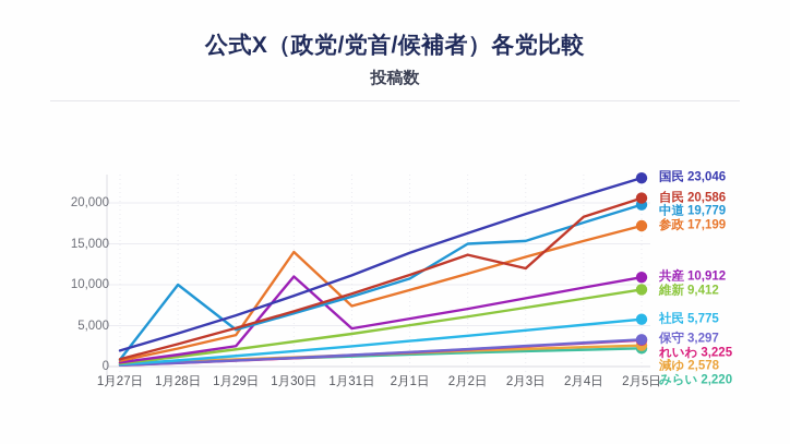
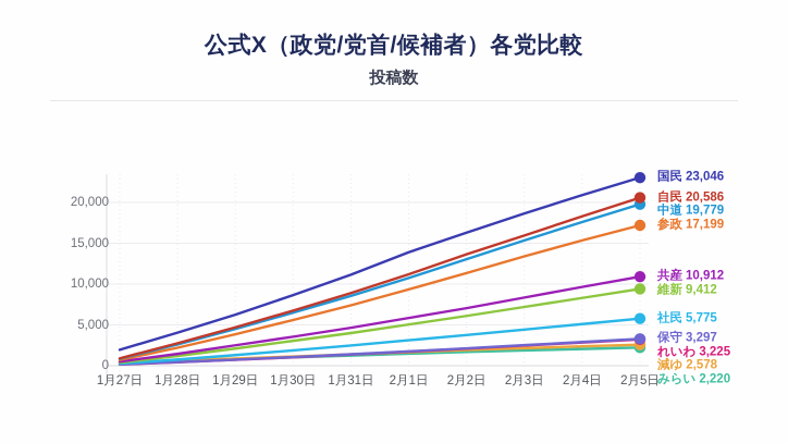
中道/1月28日: 10000 -> 3000
参政/1月30日: 14000 -> 6000
共産/1月30日: 11000 -> 4000
中道/2月2日: 15000 -> 13000
自民/2月3日: 12000 -> 16000
